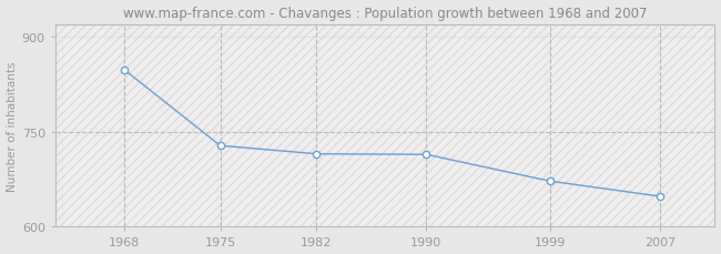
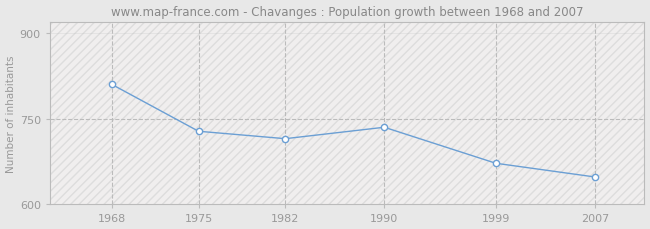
1968: 848 -> 810
1990: 714 -> 735
